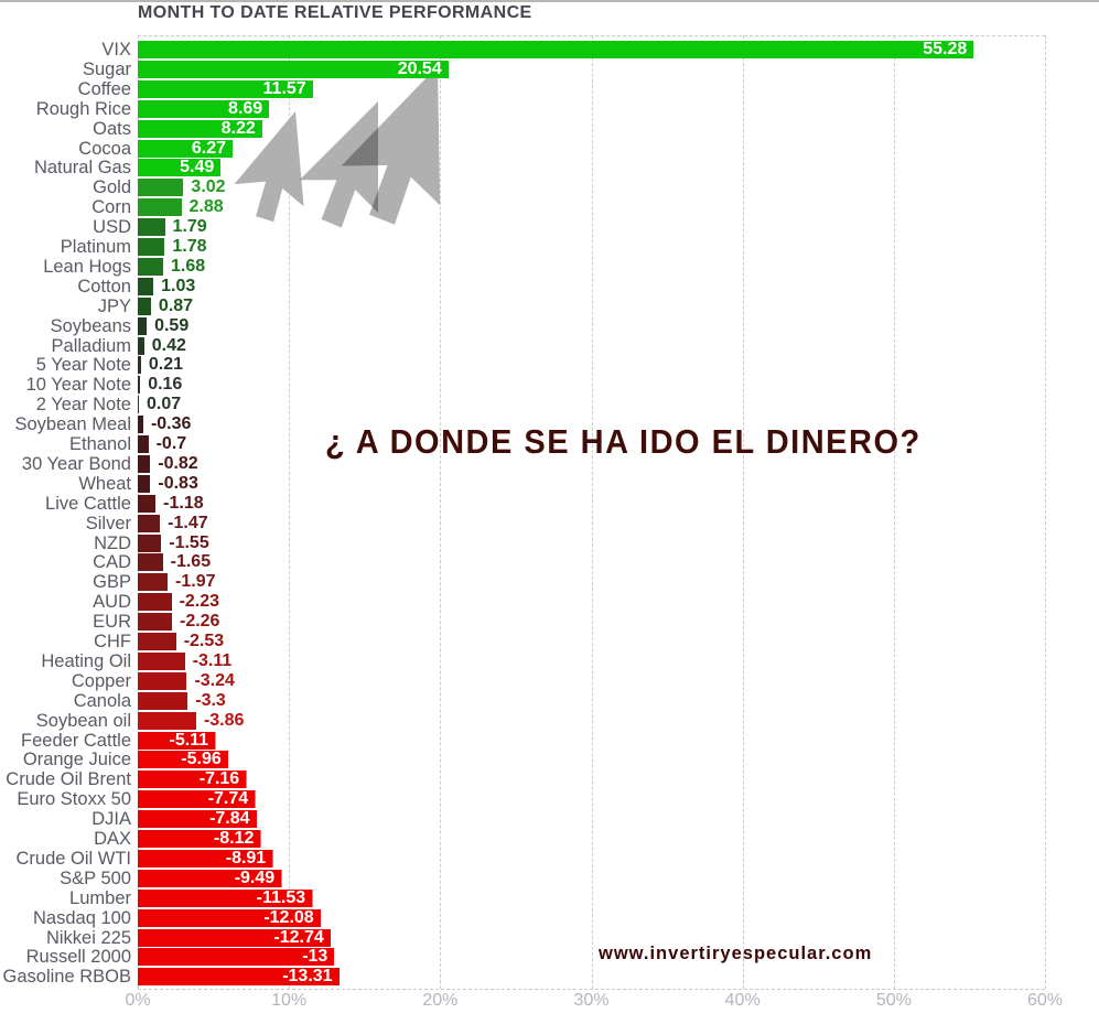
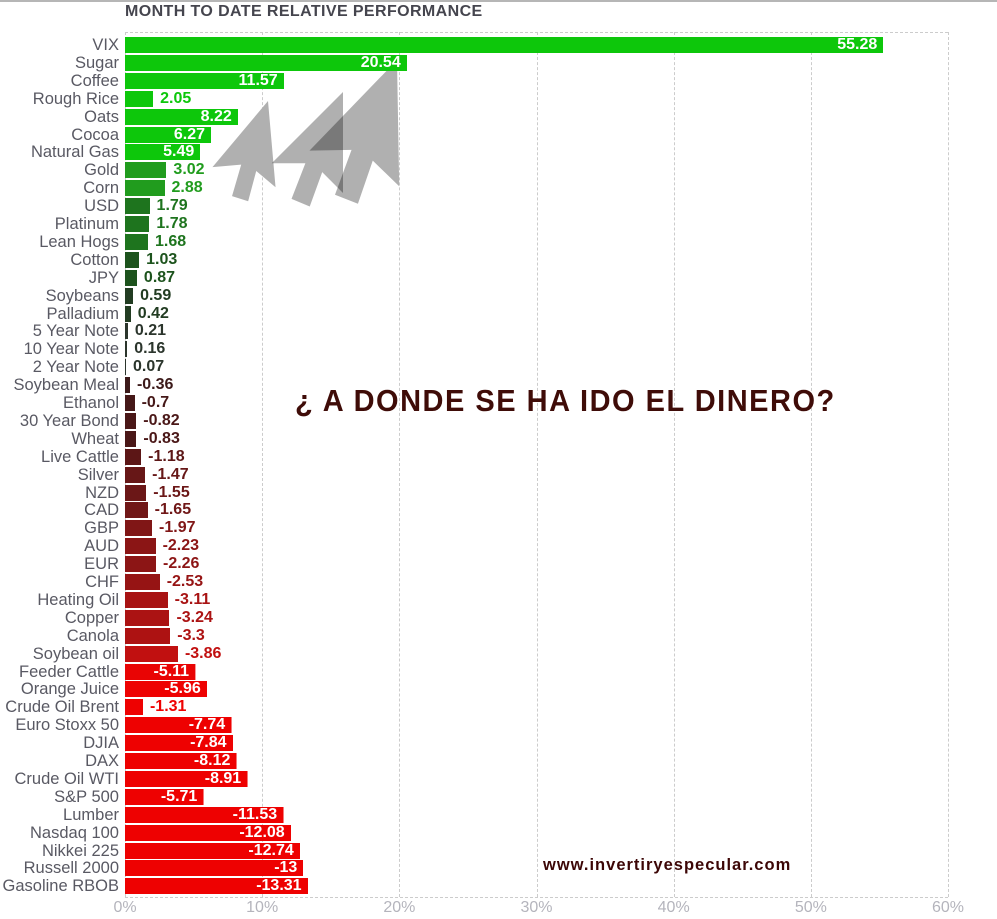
Rough Rice: 8.69 -> 2.05
Crude Oil Brent: -7.16 -> -1.31
S&P 500: -9.49 -> -5.71
